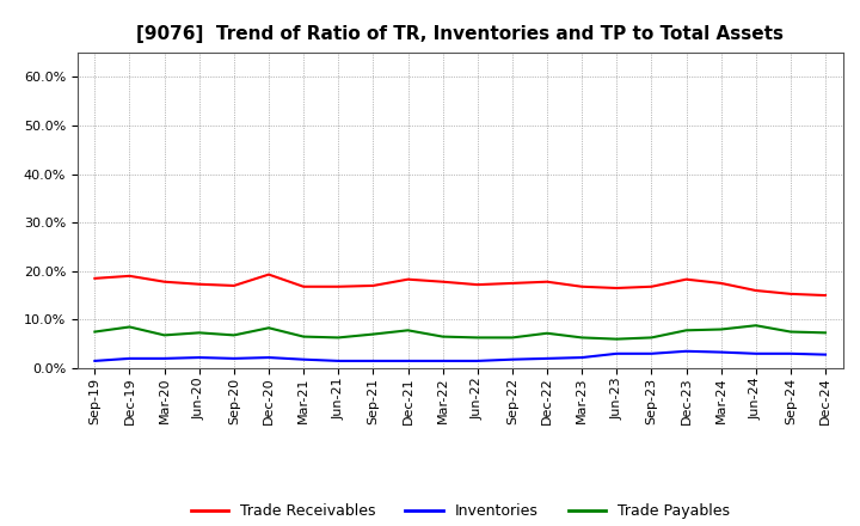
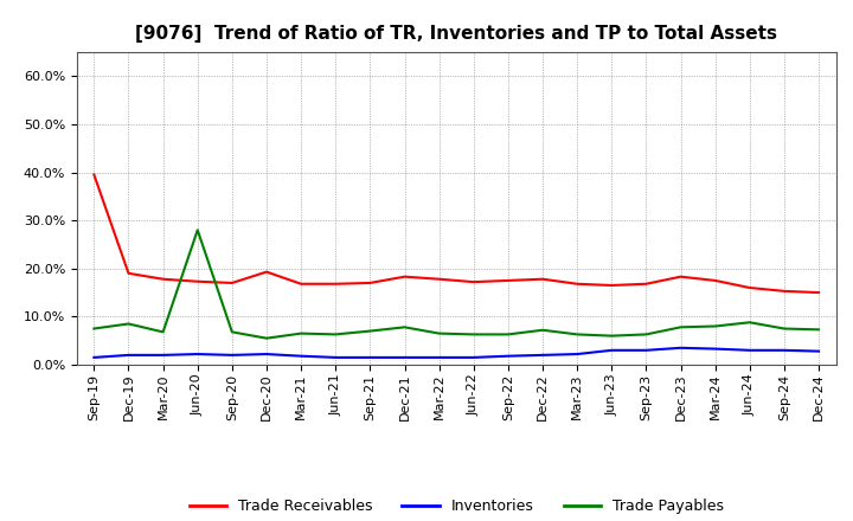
Trade Receivables/Sep-19: 18.5% -> 39.5%
Trade Payables/Jun-20: 7.3% -> 28.0%
Trade Payables/Dec-20: 8.3% -> 5.5%
